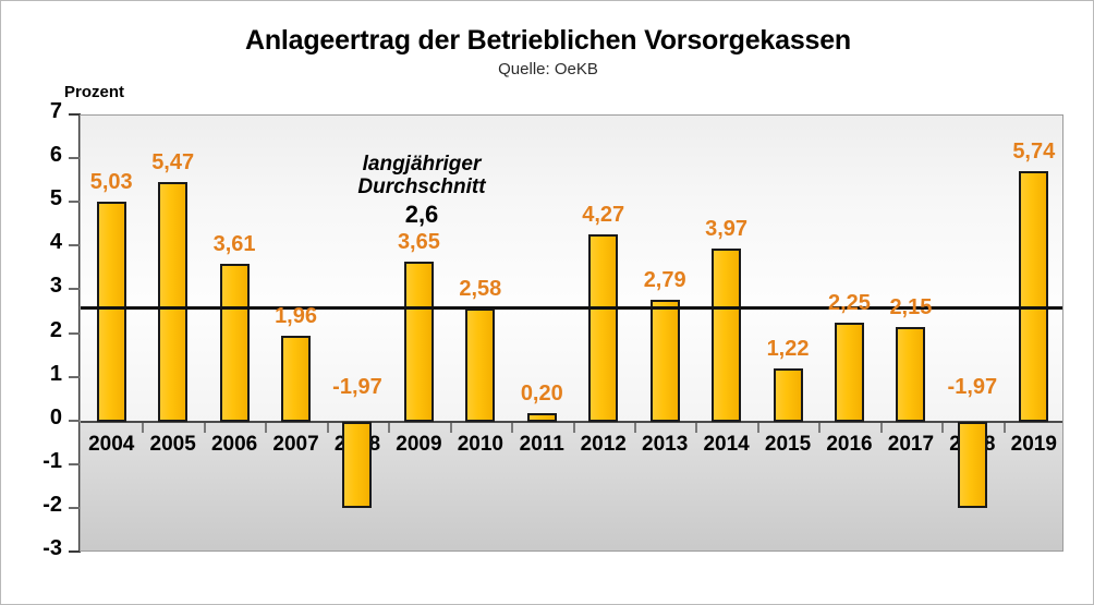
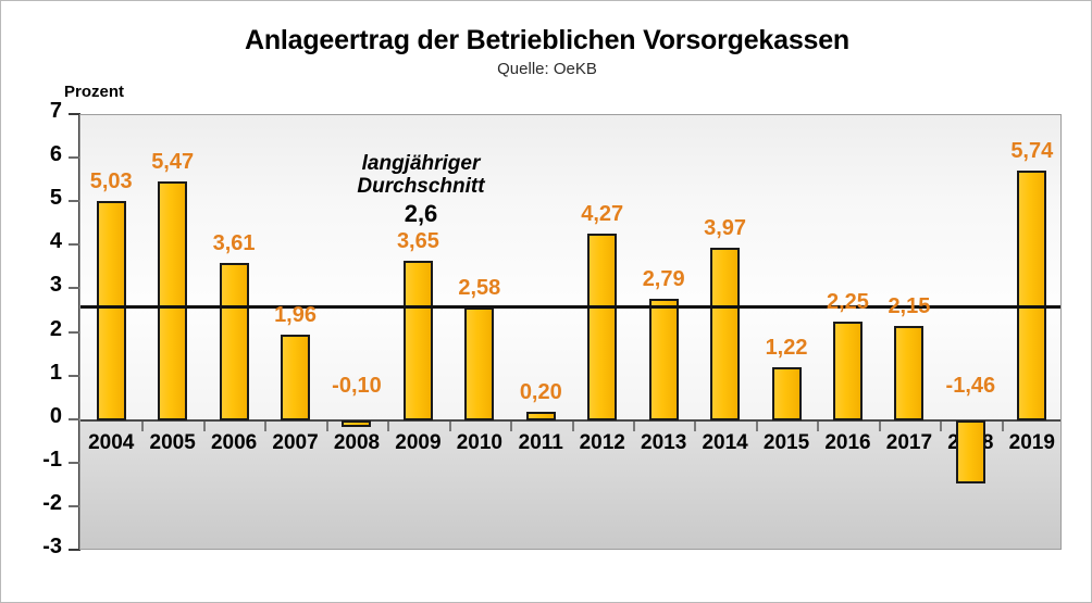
2008: -1,97 -> -0,10
2018: -1,97 -> -1,46
